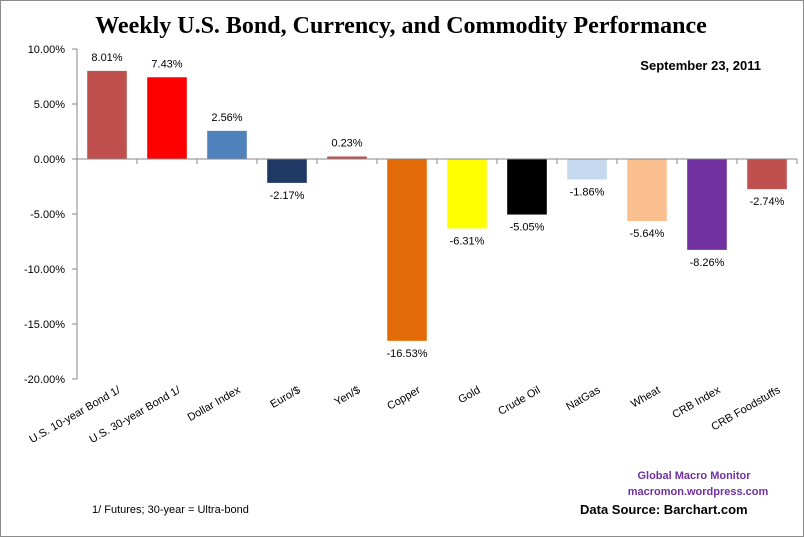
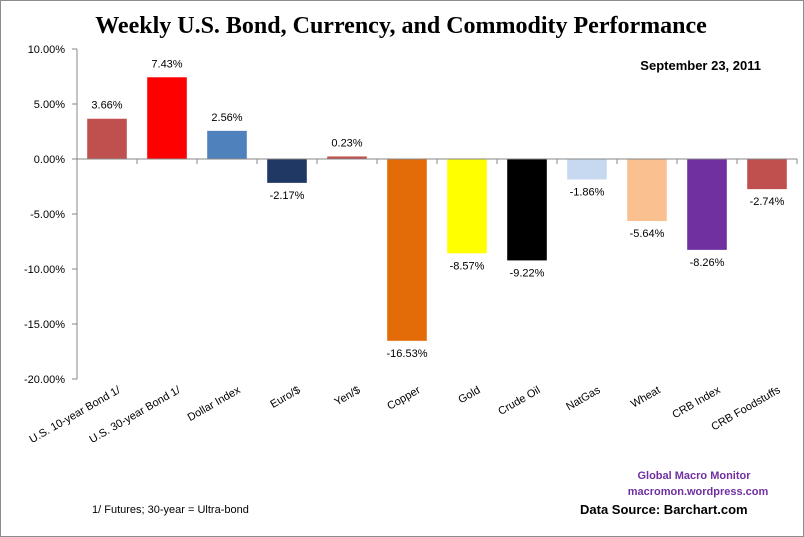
U.S. 10-year Bond 1/: 8.01% -> 3.66%
Gold: -6.31% -> -8.57%
Crude Oil: -5.05% -> -9.22%
